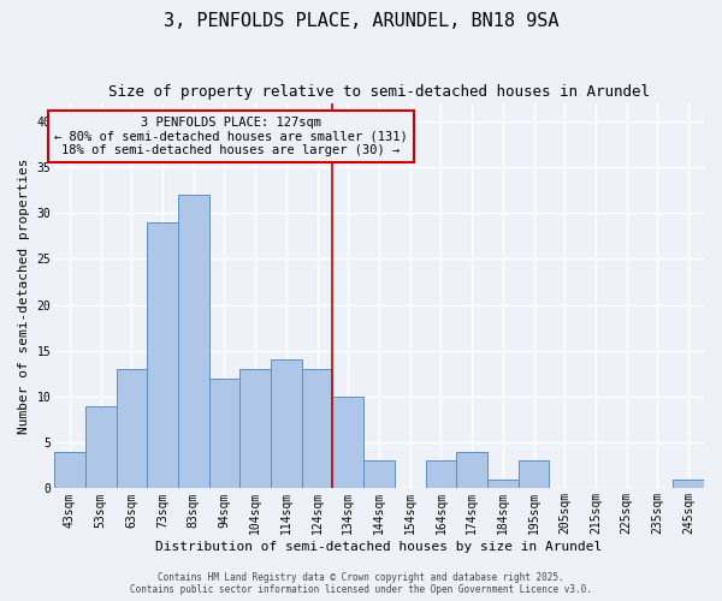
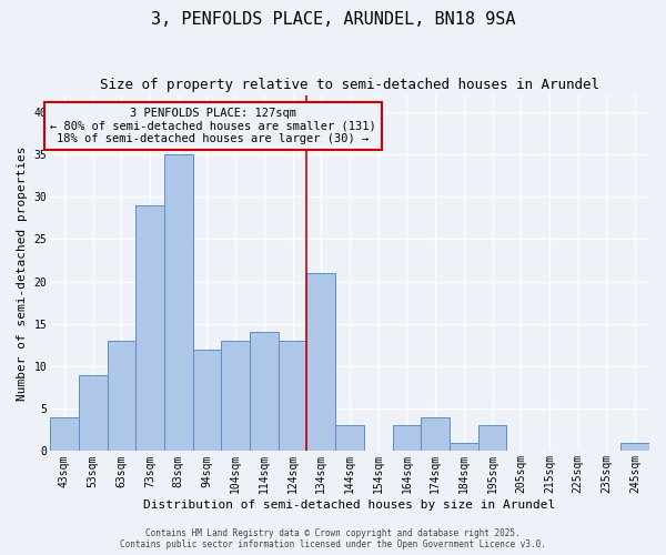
83sqm: 32 -> 35
134sqm: 10 -> 21
